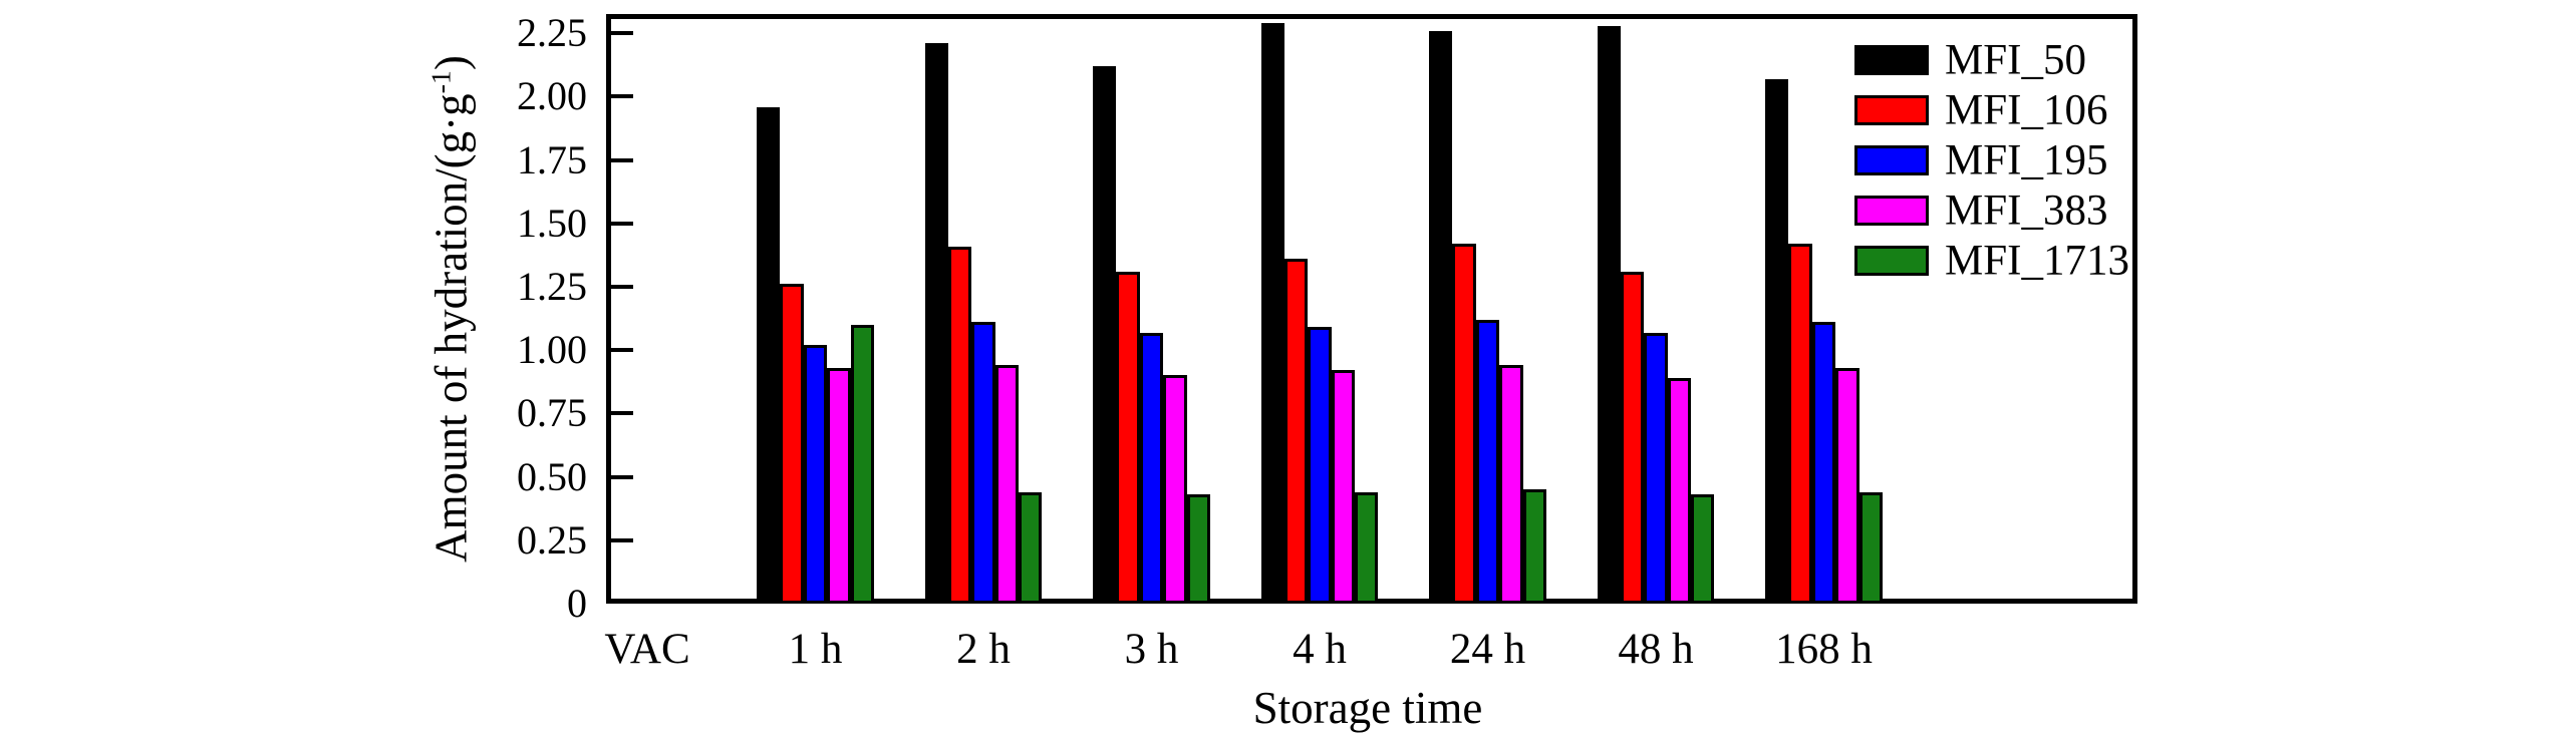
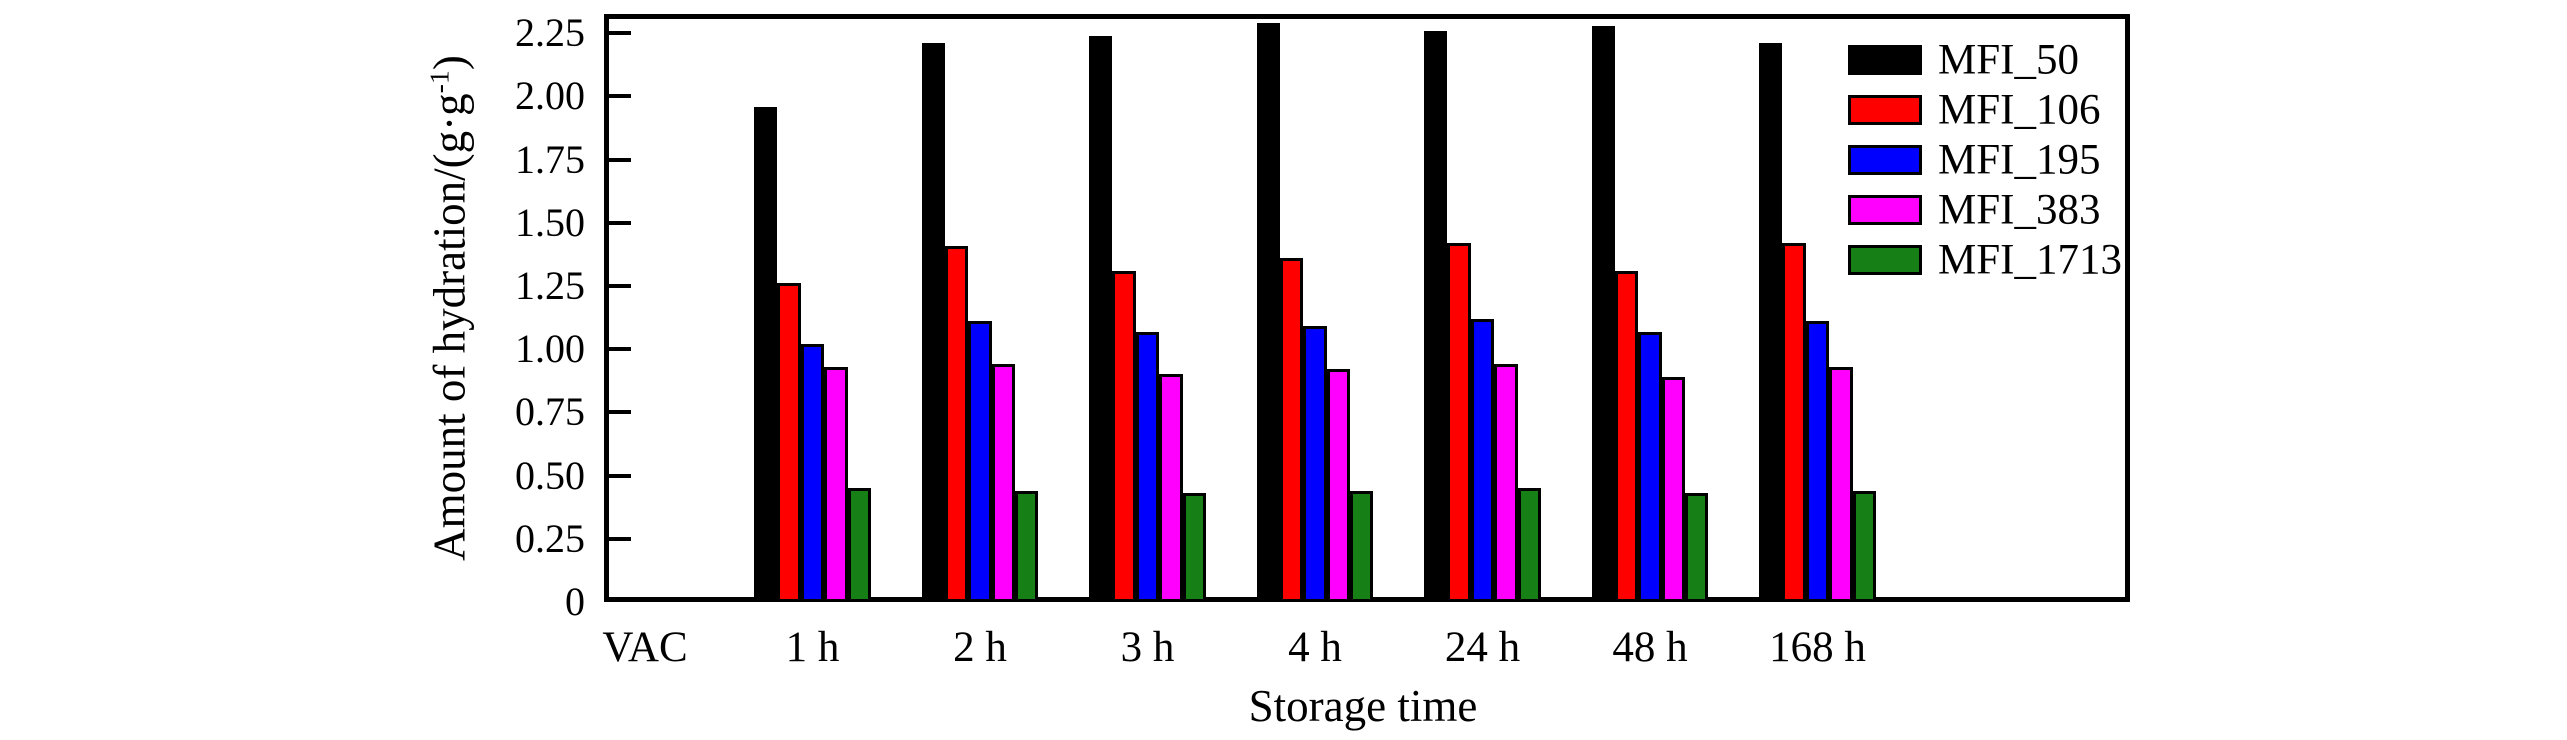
MFI_1713/1 h: 1.10 -> 0.45
MFI_50/3 h: 2.12 -> 2.24
MFI_50/168 h: 2.07 -> 2.21
